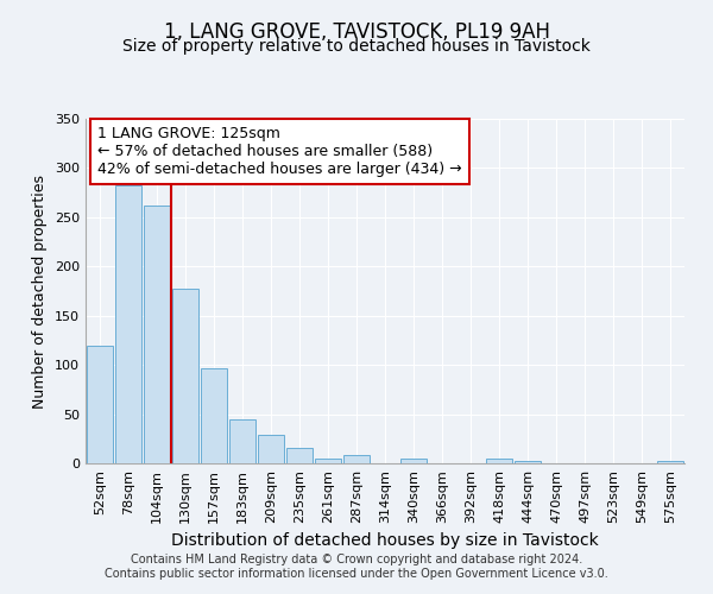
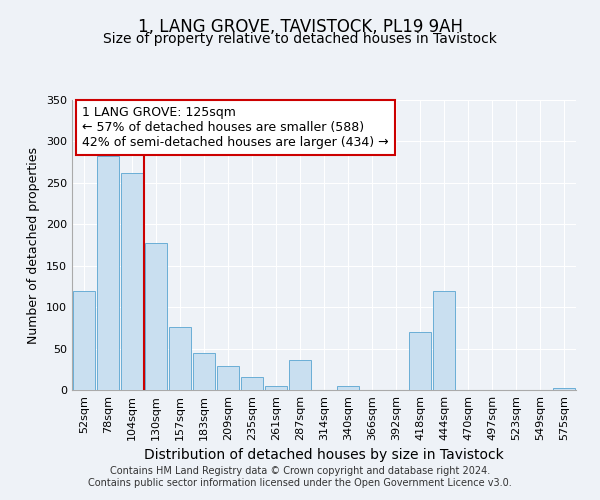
157sqm: 97 -> 76
287sqm: 9 -> 36
418sqm: 5 -> 70
444sqm: 2 -> 120
